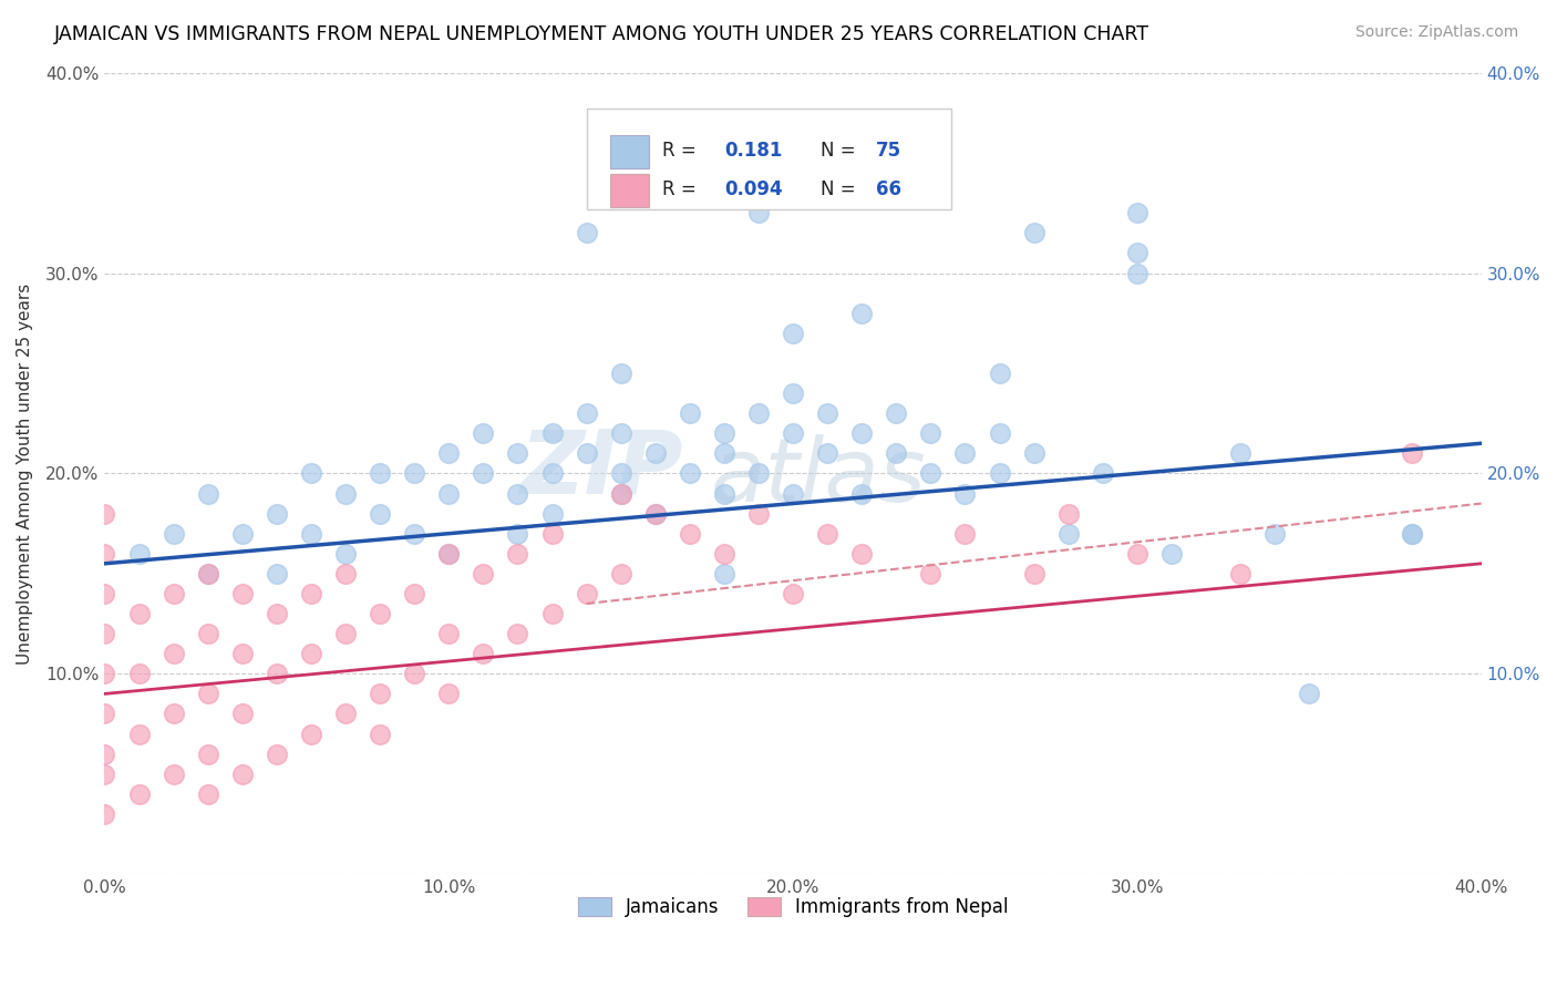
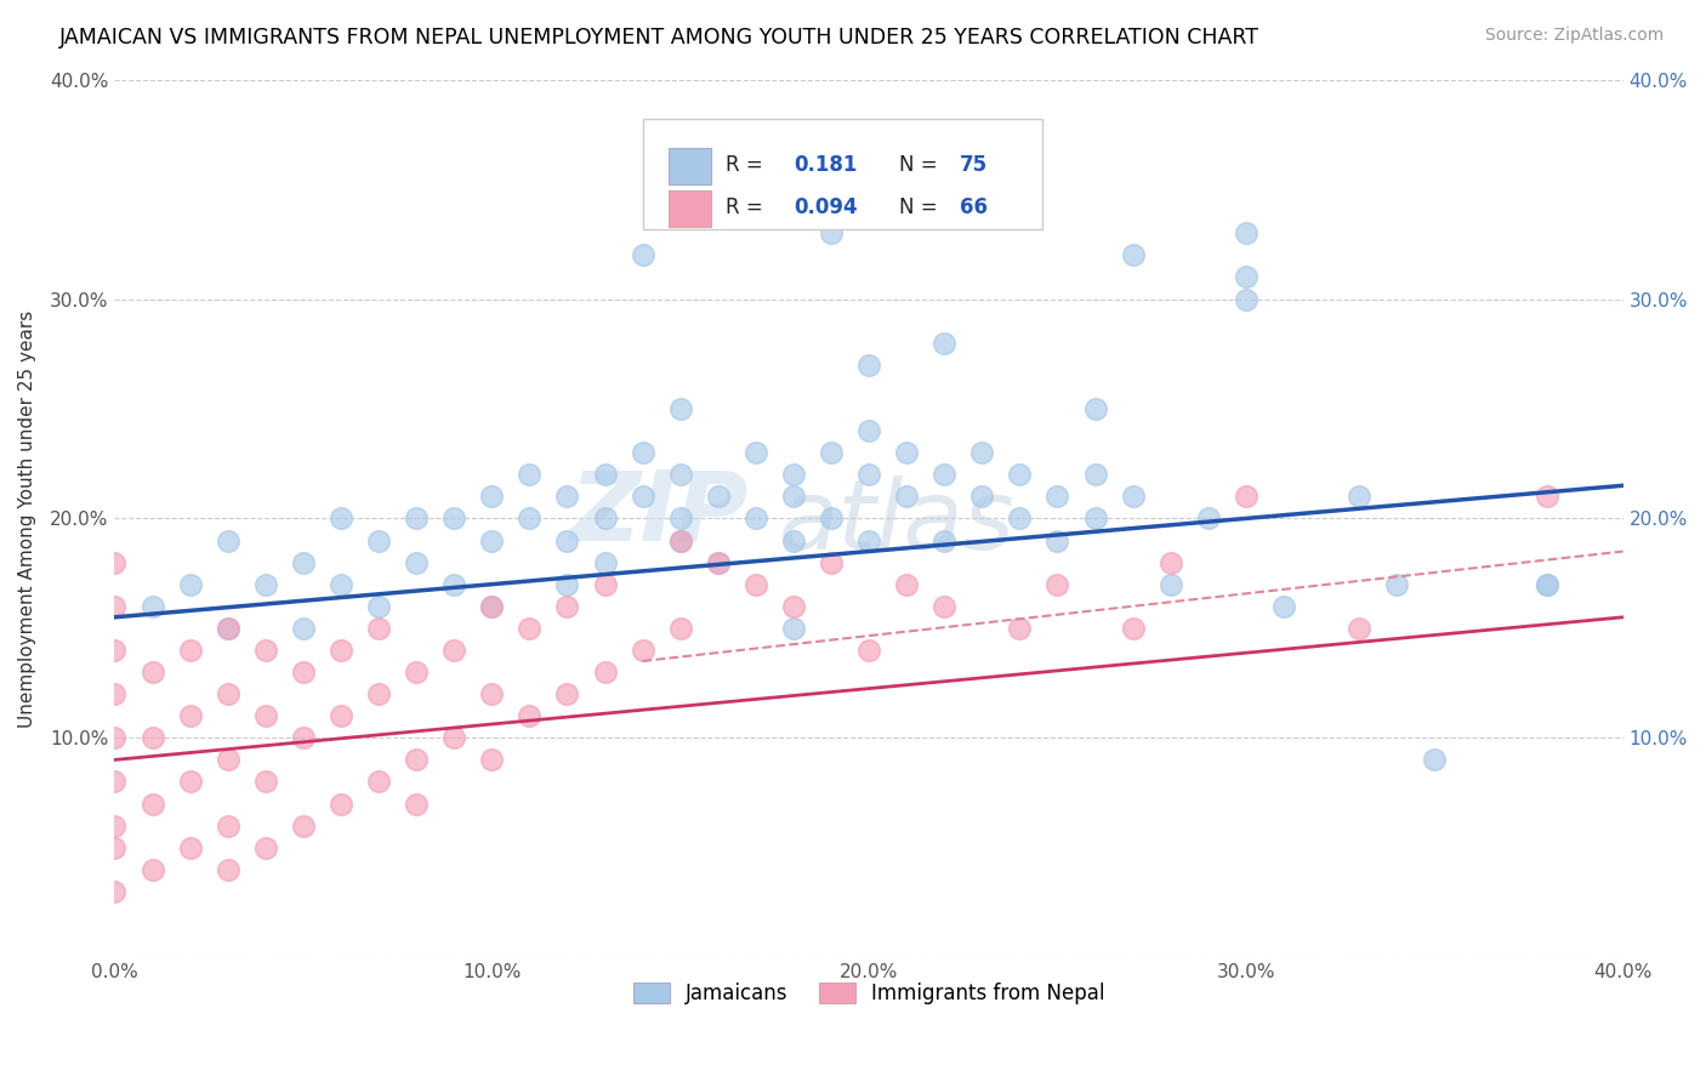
Immigrants from Nepal/30.0%: 16% -> 21%
